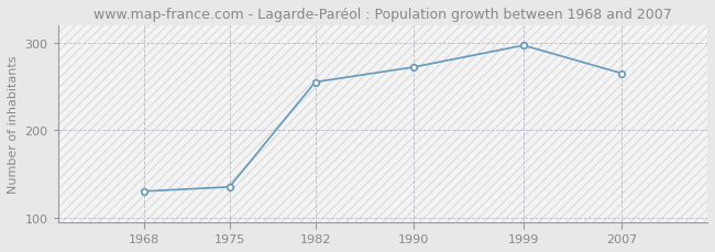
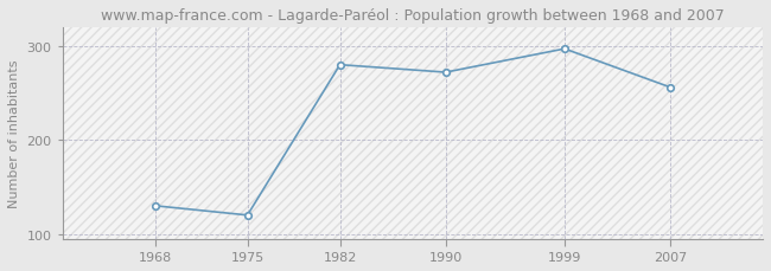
1975: 135 -> 120
1982: 255 -> 280
2007: 265 -> 256
